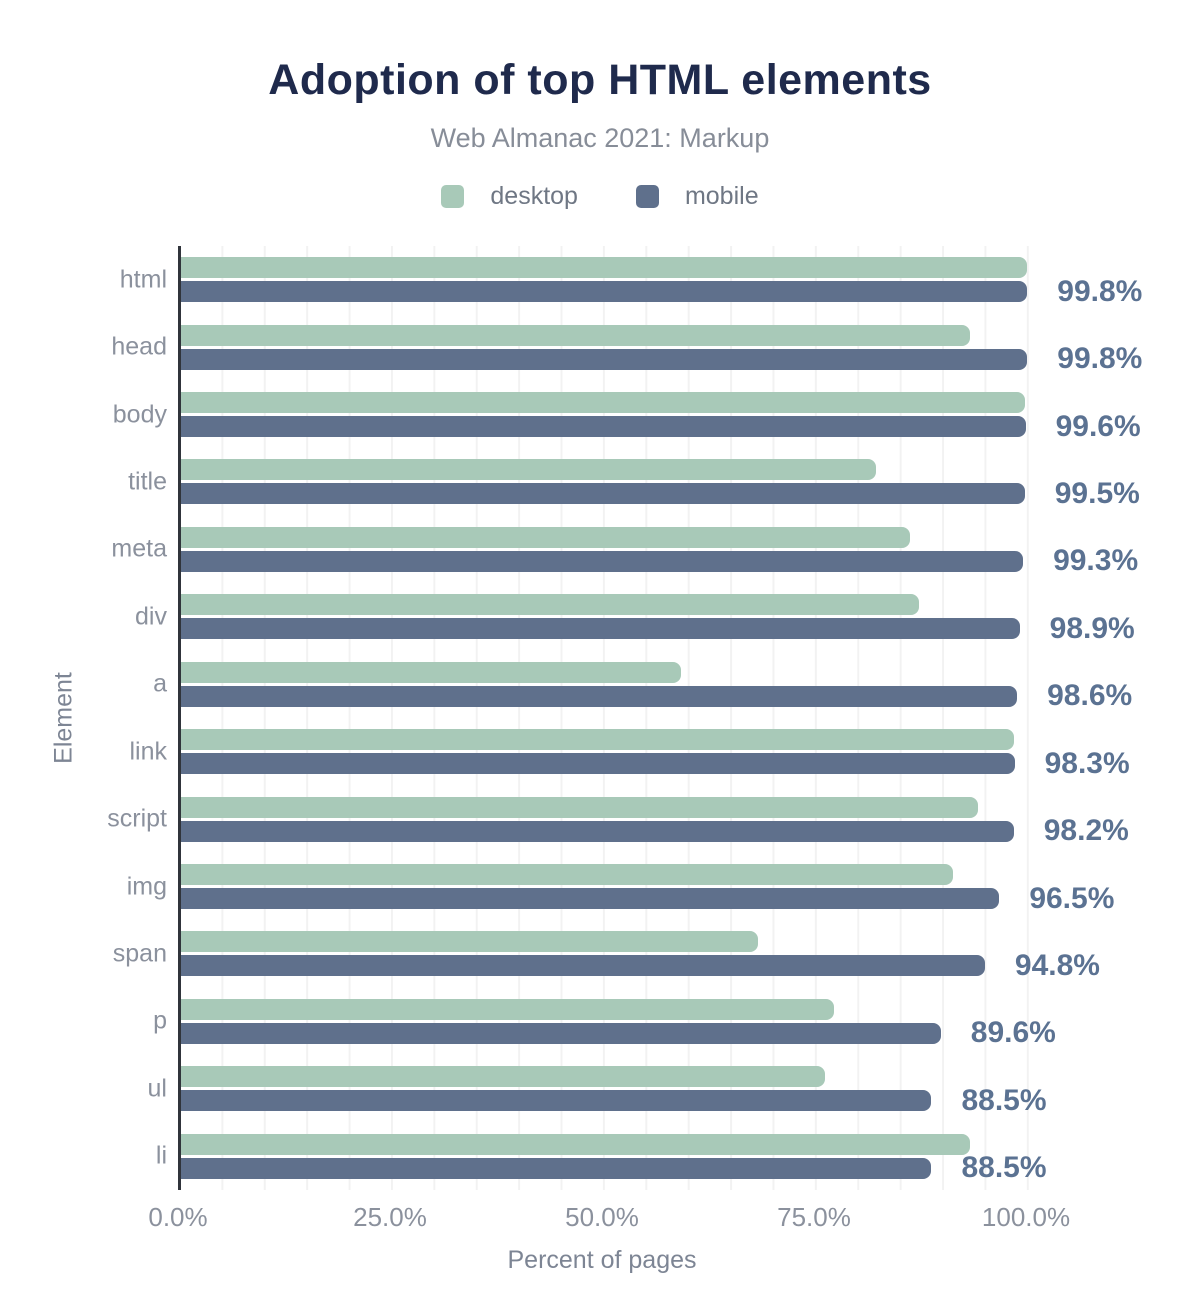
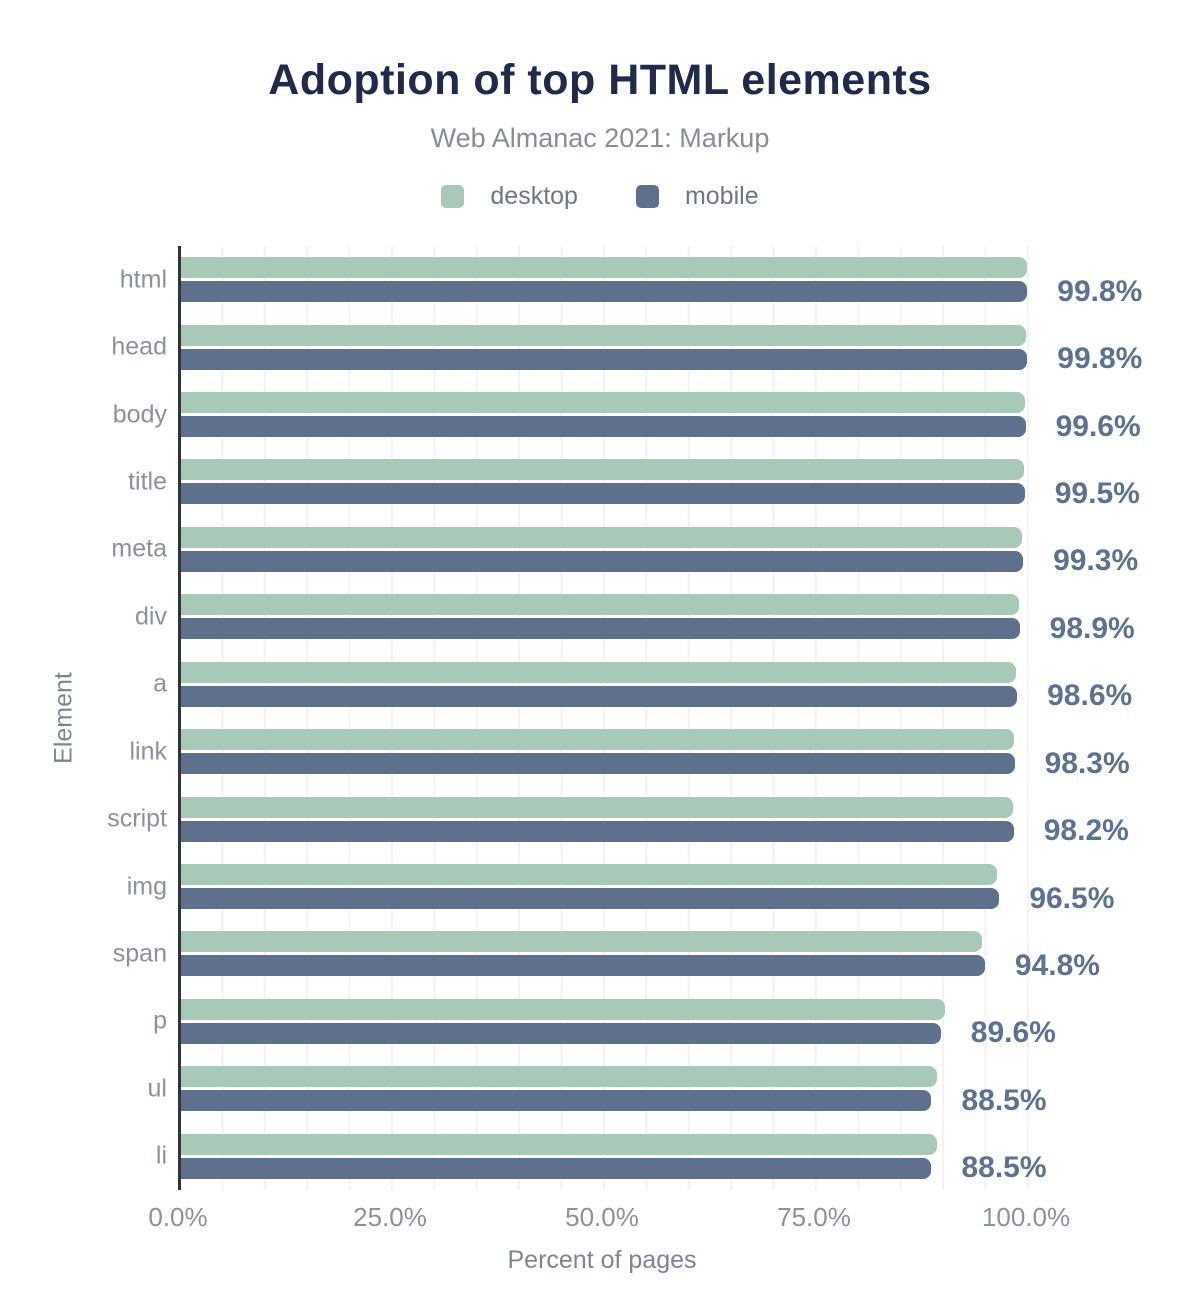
desktop/head: 93% -> 100%
desktop/title: 82% -> 99%
desktop/meta: 86% -> 99%
desktop/div: 87% -> 99%
desktop/a: 59% -> 98%
desktop/script: 94% -> 98%
desktop/img: 91% -> 96%
desktop/span: 68% -> 94%
desktop/p: 77% -> 90%
desktop/ul: 76% -> 89%
desktop/li: 93% -> 89%
